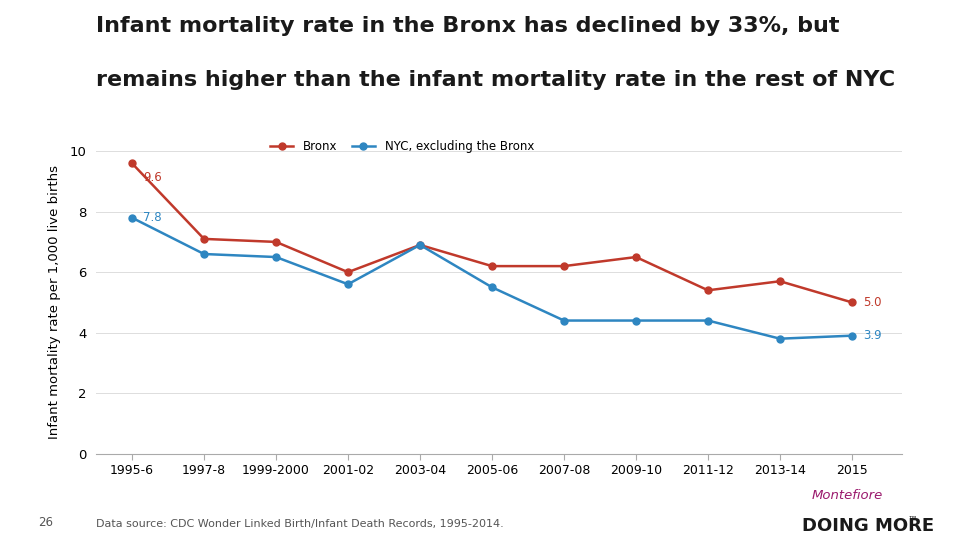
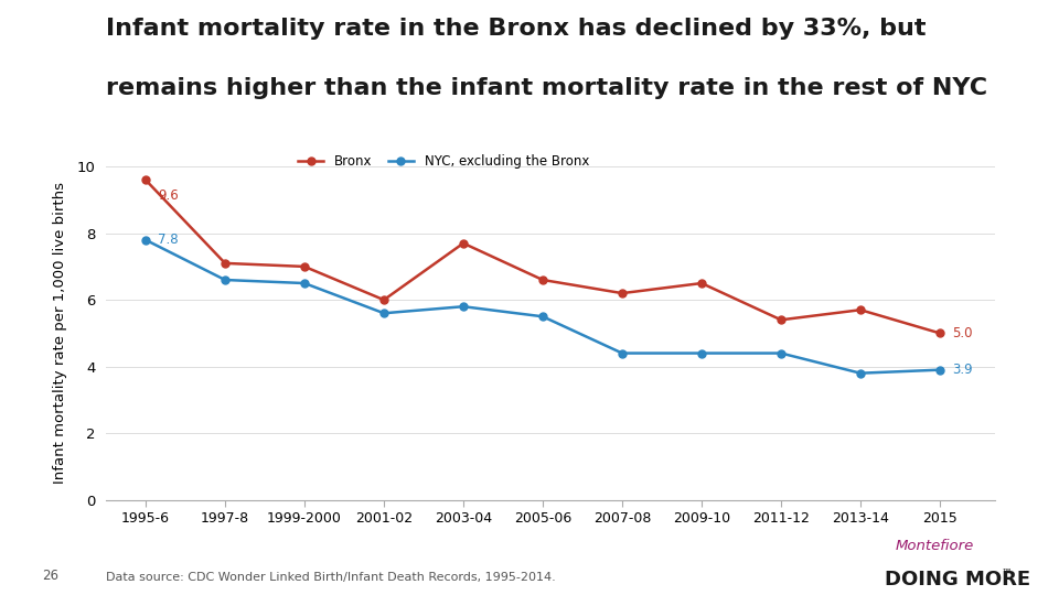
Bronx/2003-04: 6.9 -> 7.7
NYC, excluding the Bronx/2003-04: 6.9 -> 5.8
Bronx/2005-06: 6.2 -> 6.6
